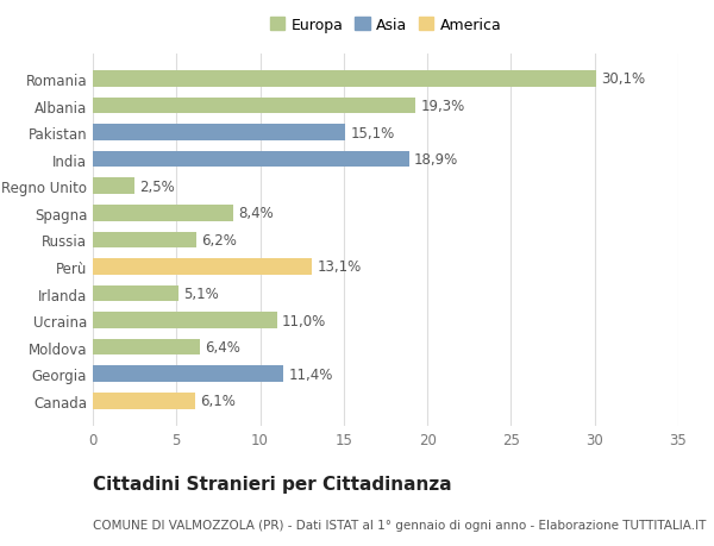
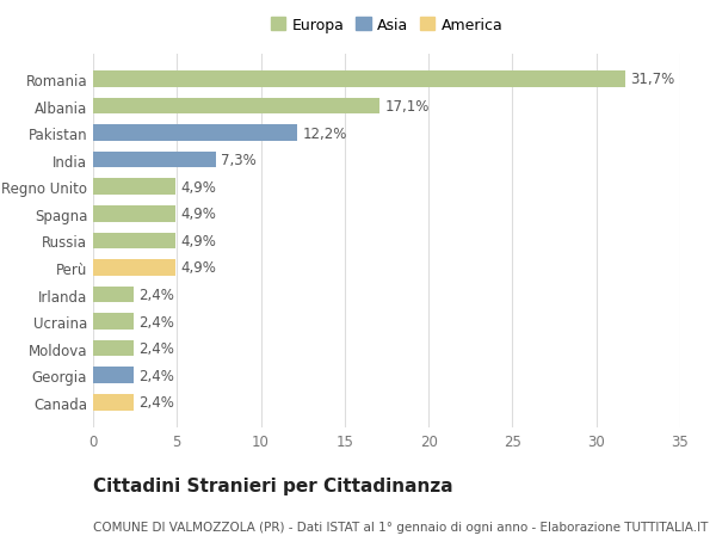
Romania: 30,1% -> 31,7%
Albania: 19,3% -> 17,1%
Pakistan: 15,1% -> 12,2%
India: 18,9% -> 7,3%
Regno Unito: 2,5% -> 4,9%
Spagna: 8,4% -> 4,9%
Russia: 6,2% -> 4,9%
Perù: 13,1% -> 4,9%
Irlanda: 5,1% -> 2,4%
Ucraina: 11,0% -> 2,4%
Moldova: 6,4% -> 2,4%
Georgia: 11,4% -> 2,4%
Canada: 6,1% -> 2,4%
